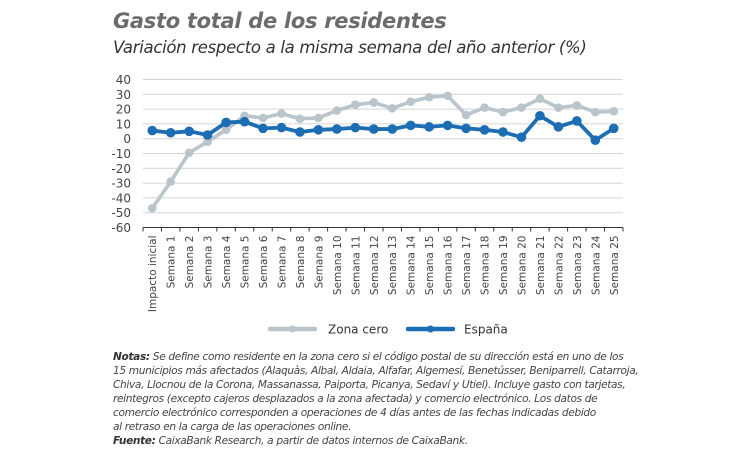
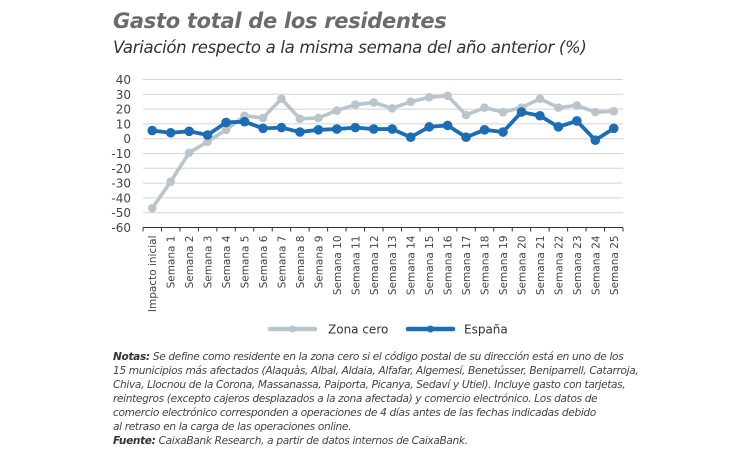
Zona cero/Semana 7: 17 -> 27
España/Semana 14: 9 -> 1
España/Semana 17: 7 -> 1
España/Semana 20: 1 -> 18
